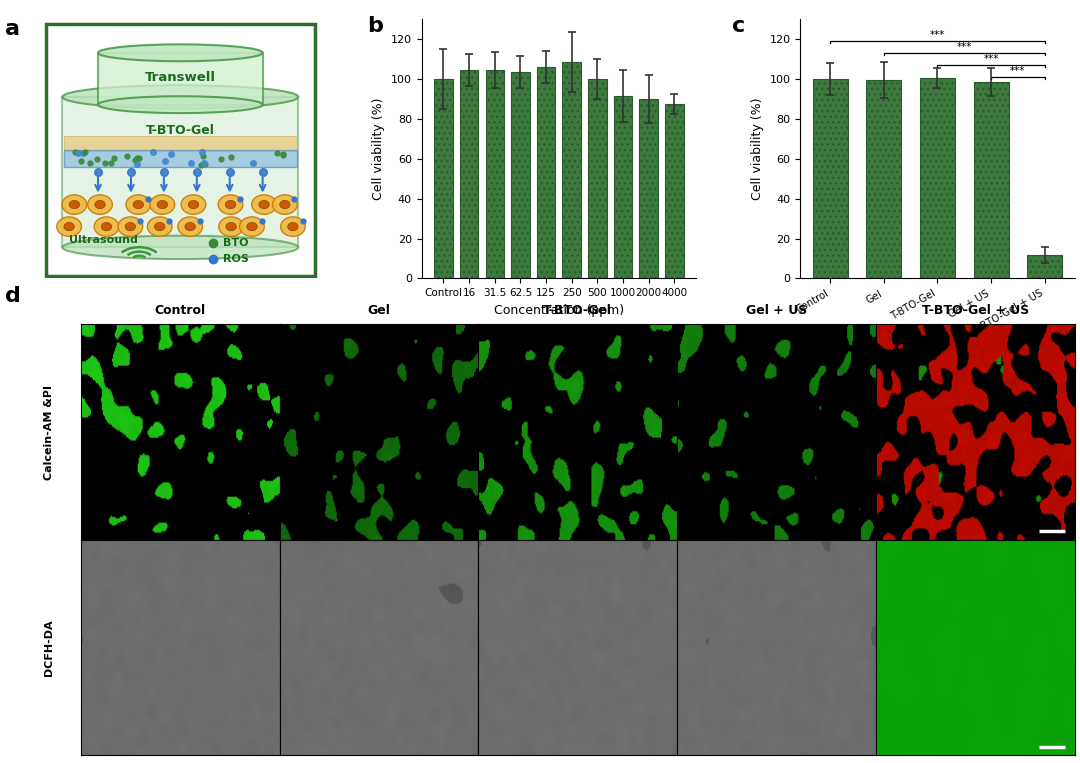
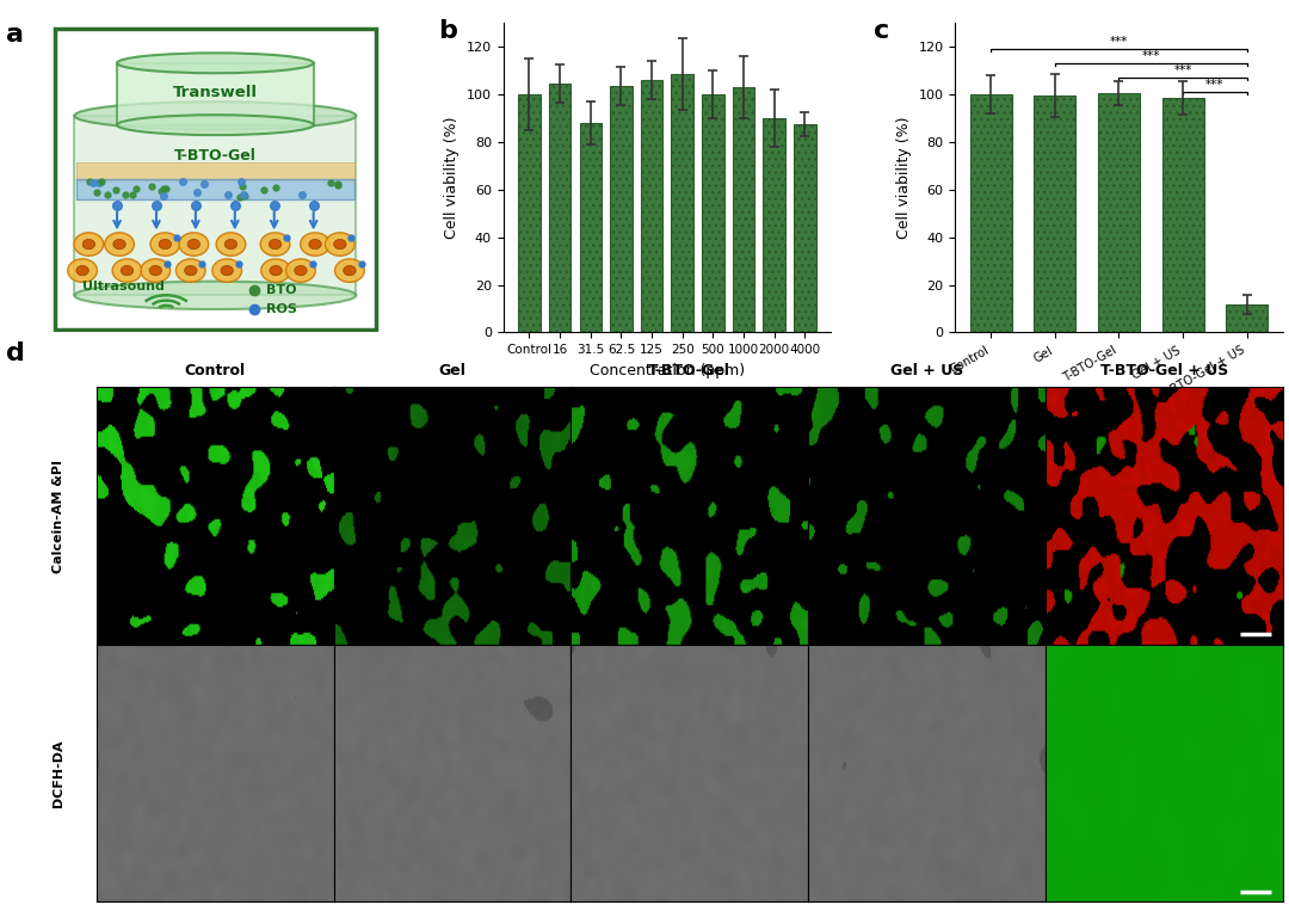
31.5: 104 -> 88
1000: 92 -> 103
